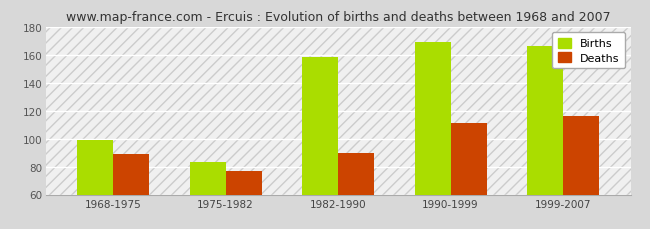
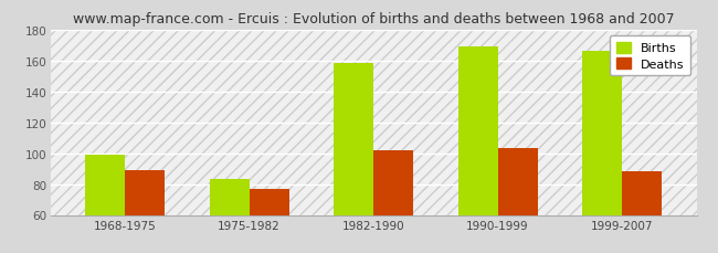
Deaths/1982-1990: 90 -> 102
Deaths/1990-1999: 111 -> 103
Deaths/1999-2007: 116 -> 88
